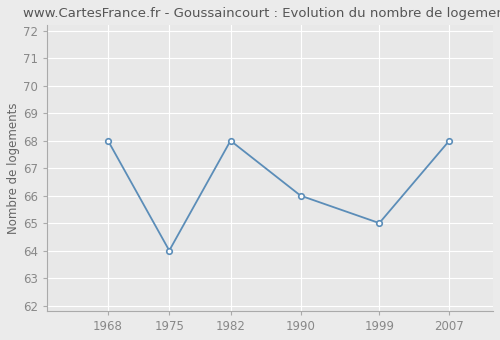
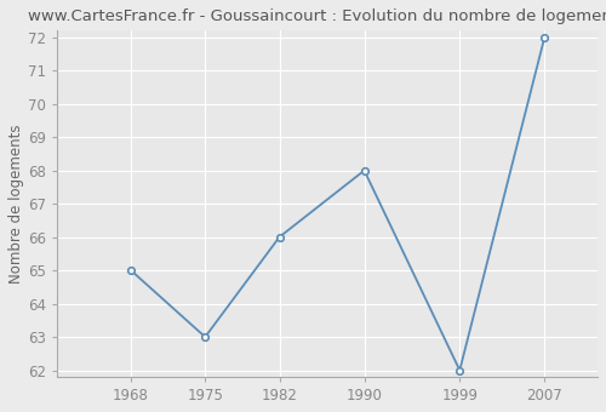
1968: 68 -> 65
1975: 64 -> 63
1982: 68 -> 66
1990: 66 -> 68
1999: 65 -> 62
2007: 68 -> 72
